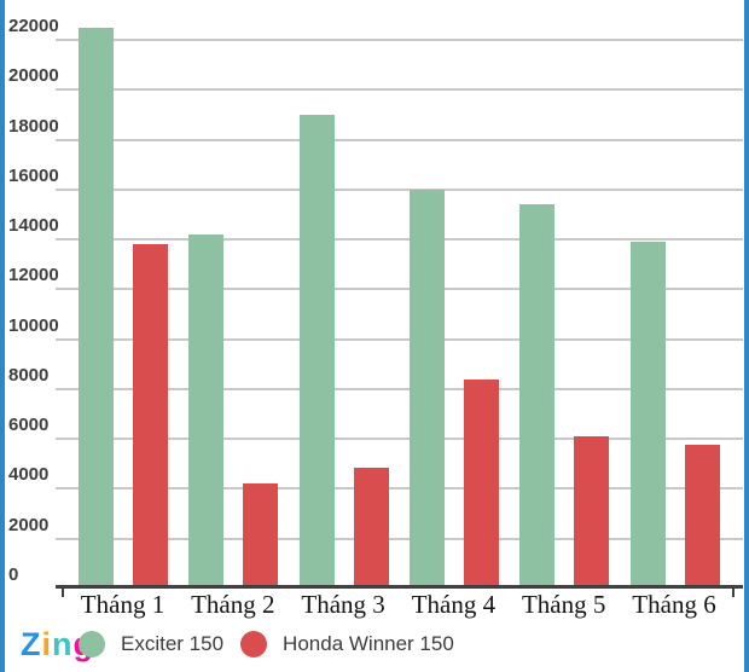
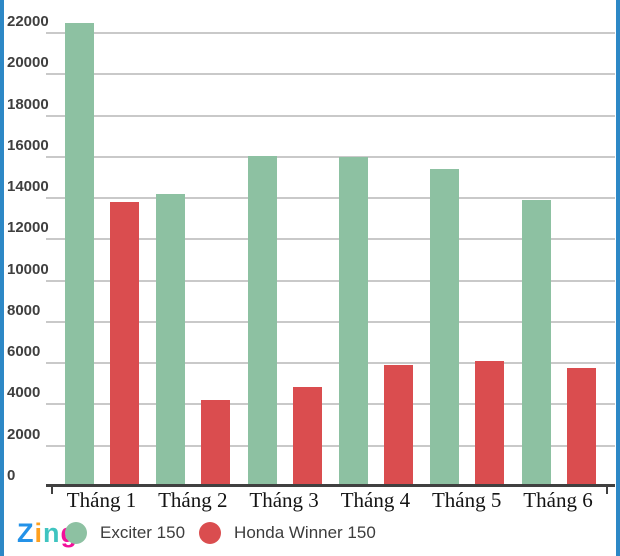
Exciter 150/Tháng 3: 19000 -> 16000
Honda Winner 150/Tháng 4: 8400 -> 5900
